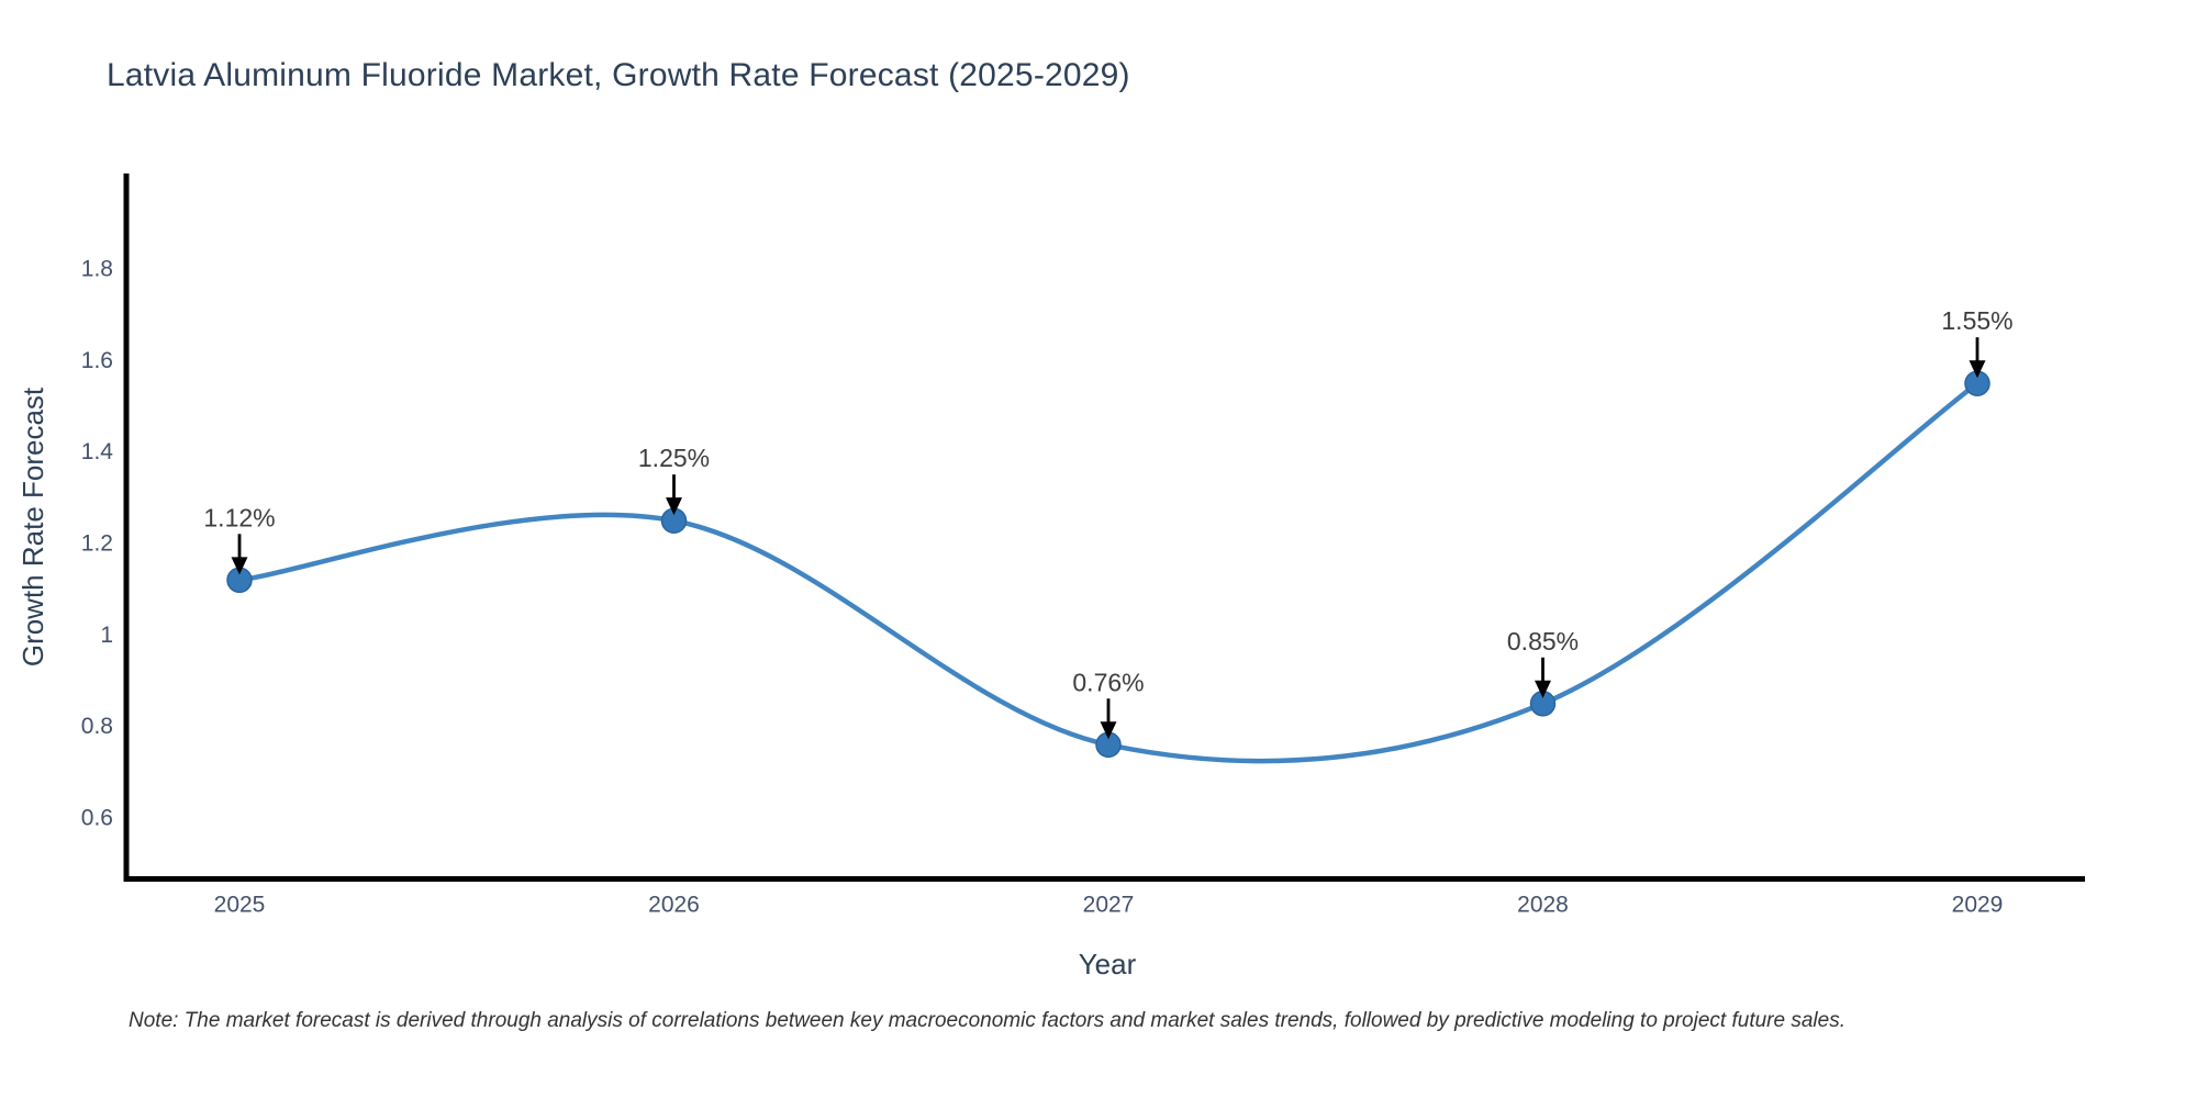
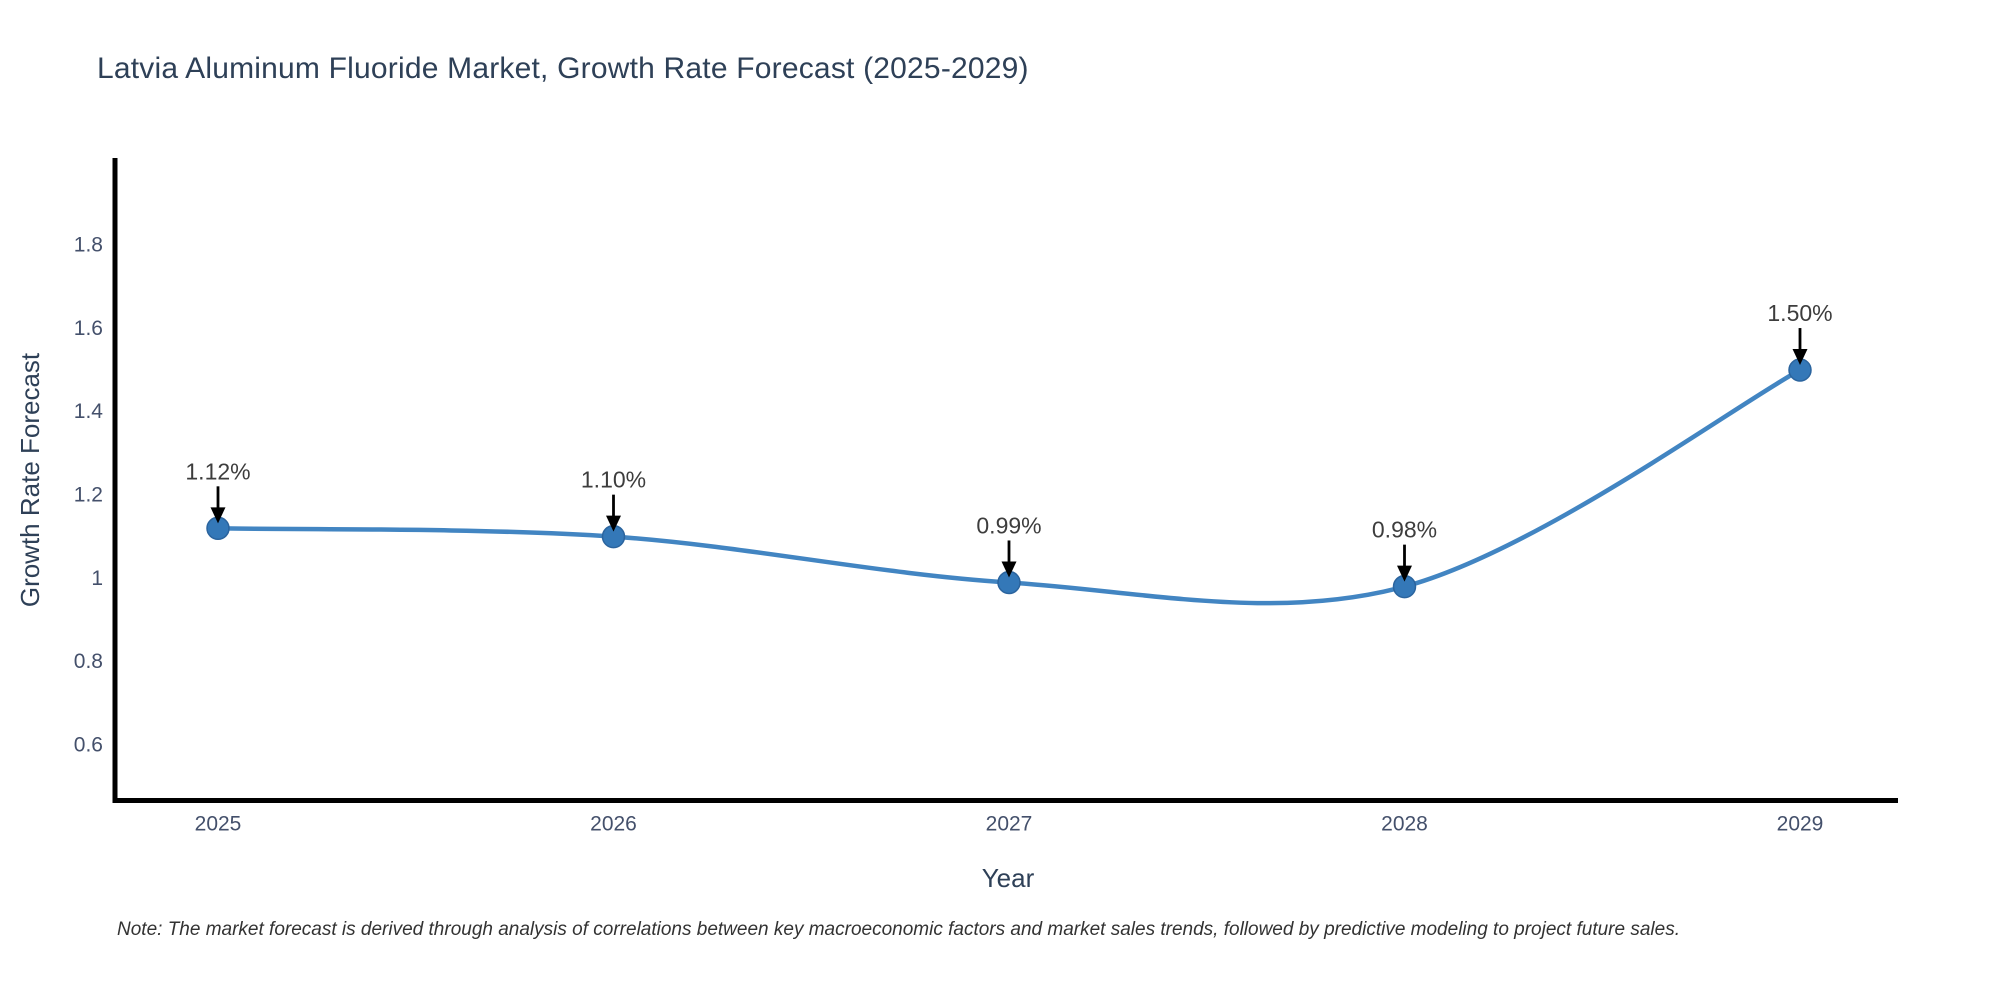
2026: 1.25% -> 1.10%
2027: 0.76% -> 0.99%
2028: 0.85% -> 0.98%
2029: 1.55% -> 1.50%
